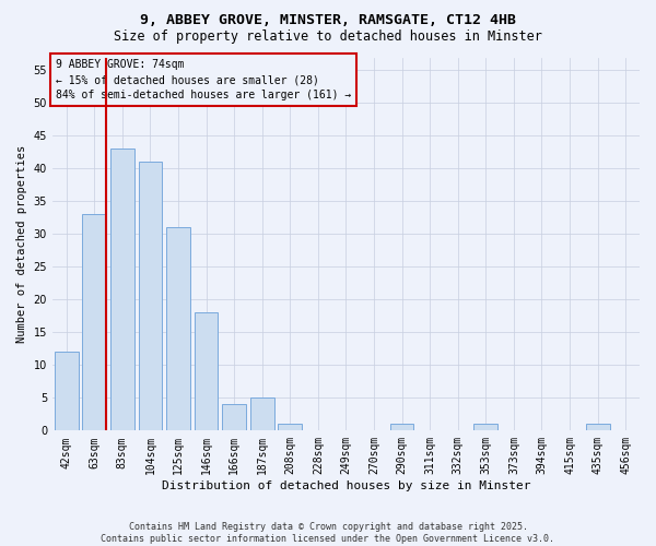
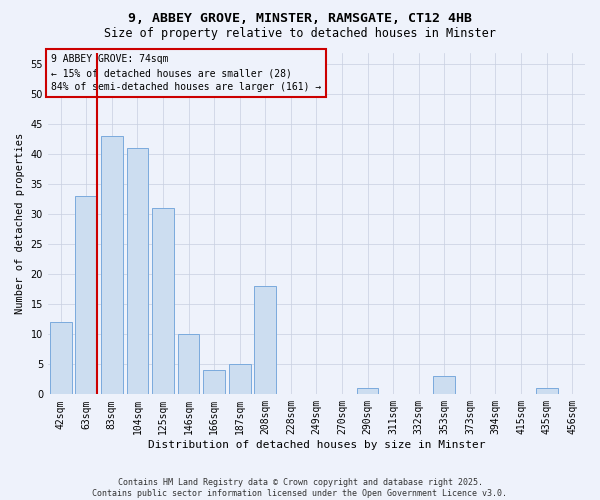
146sqm: 18 -> 10
208sqm: 1 -> 18
353sqm: 1 -> 3
